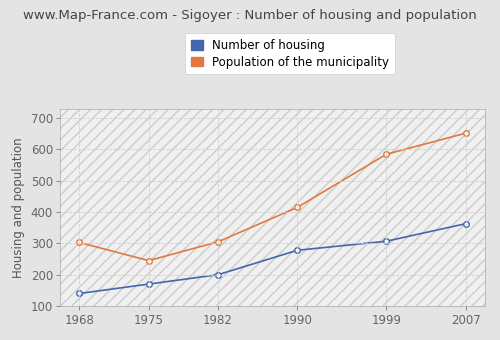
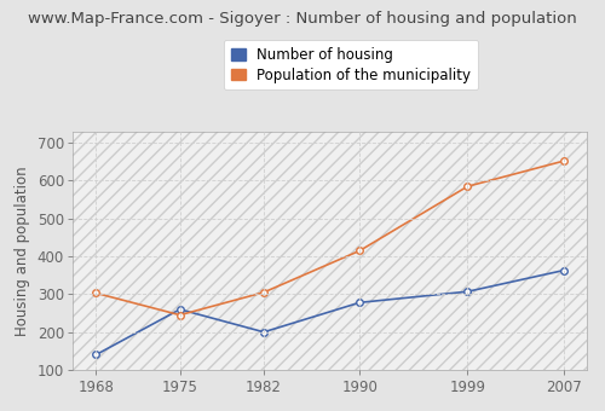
Number of housing/1975: 170 -> 260
